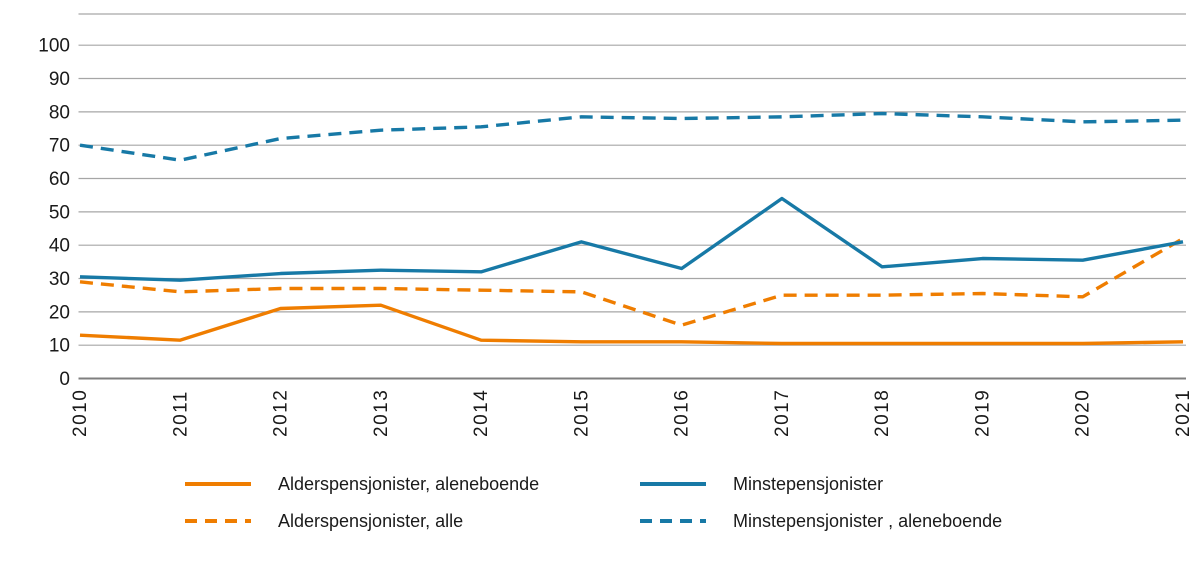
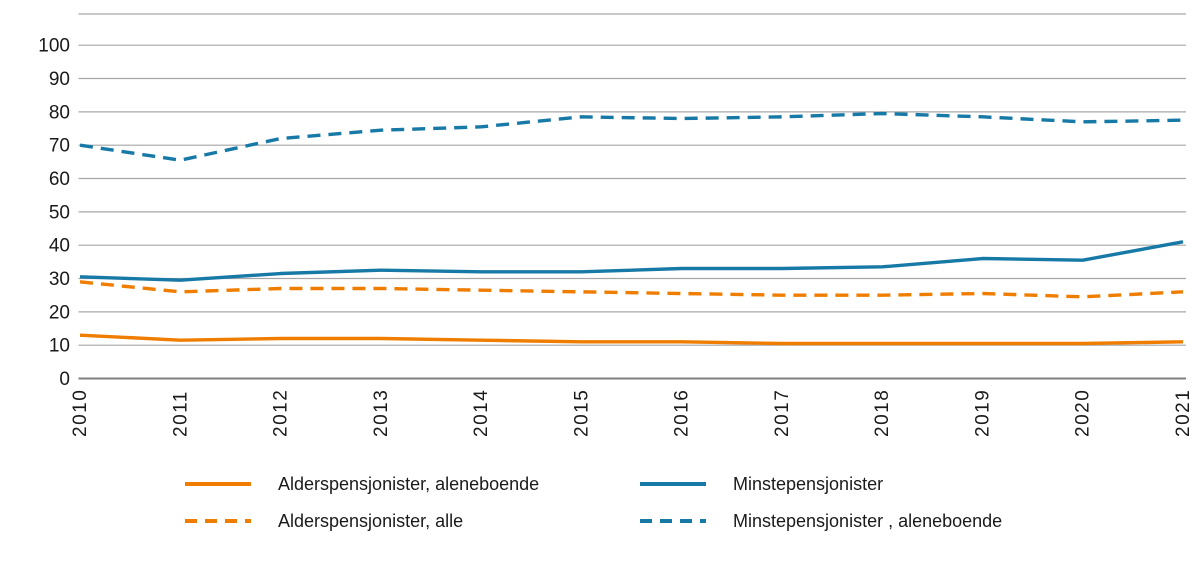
Alderspensjonister, aleneboende/2012: 21 -> 12
Alderspensjonister, aleneboende/2013: 22 -> 12
Minstepensjonister/2015: 41 -> 32
Alderspensjonister, alle/2016: 16 -> 26
Minstepensjonister/2017: 54 -> 33
Alderspensjonister, alle/2021: 42 -> 26
